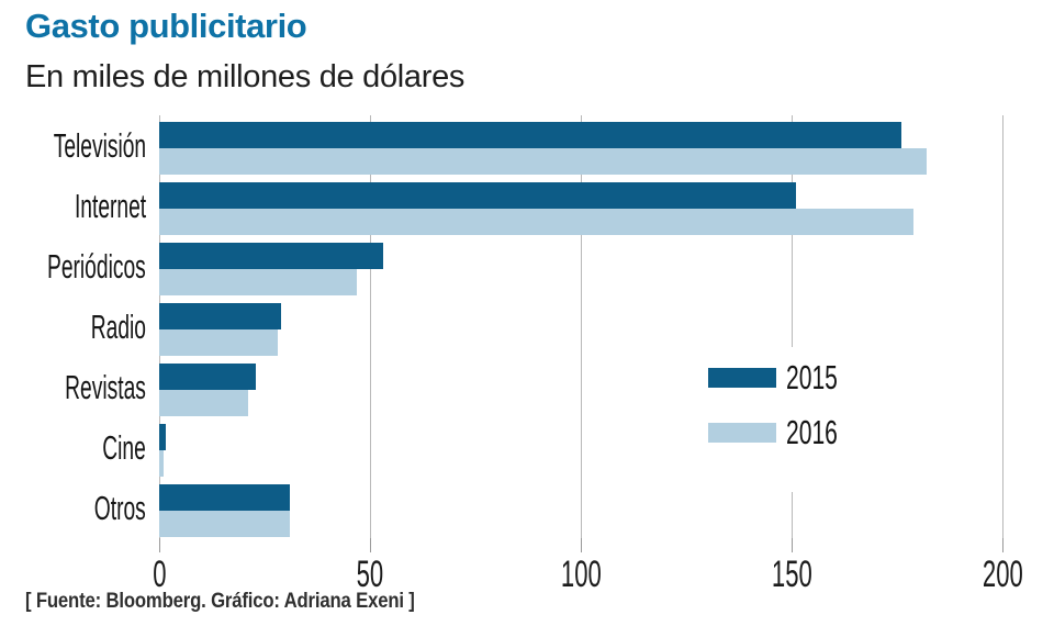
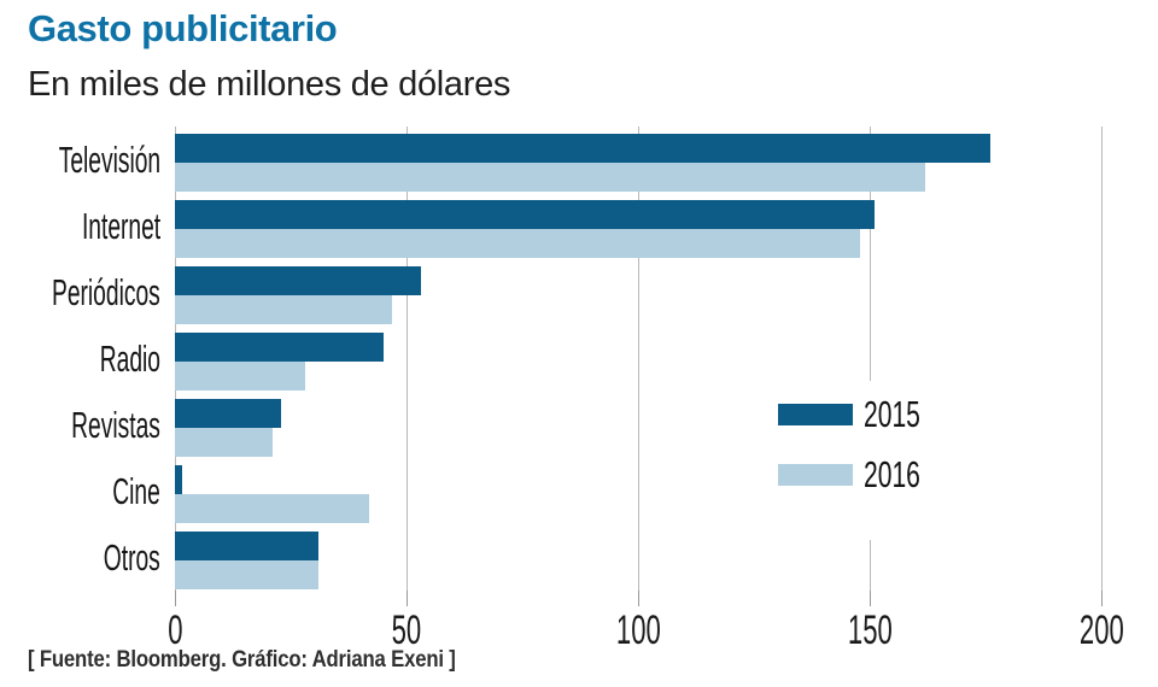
2016/Televisión: 182 -> 162
2016/Internet: 179 -> 148
2015/Radio: 29 -> 45
2016/Cine: 1 -> 42
